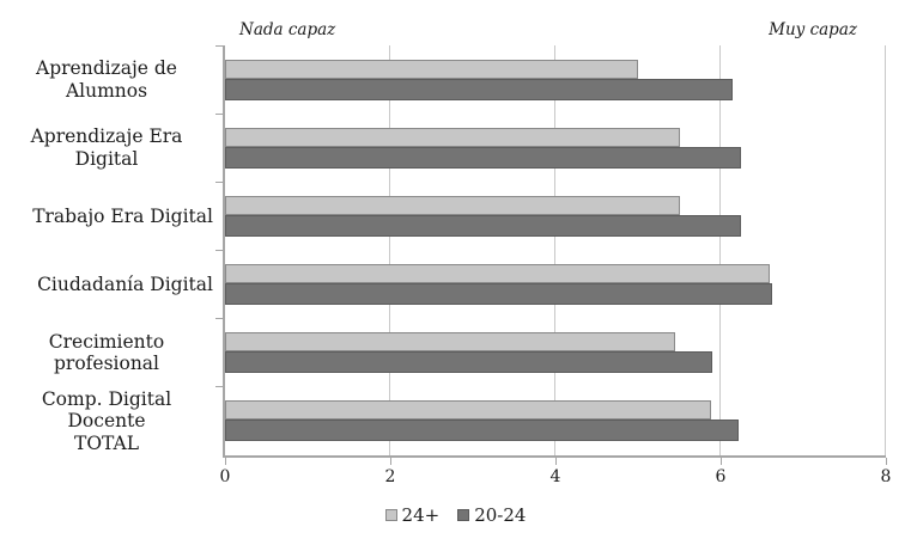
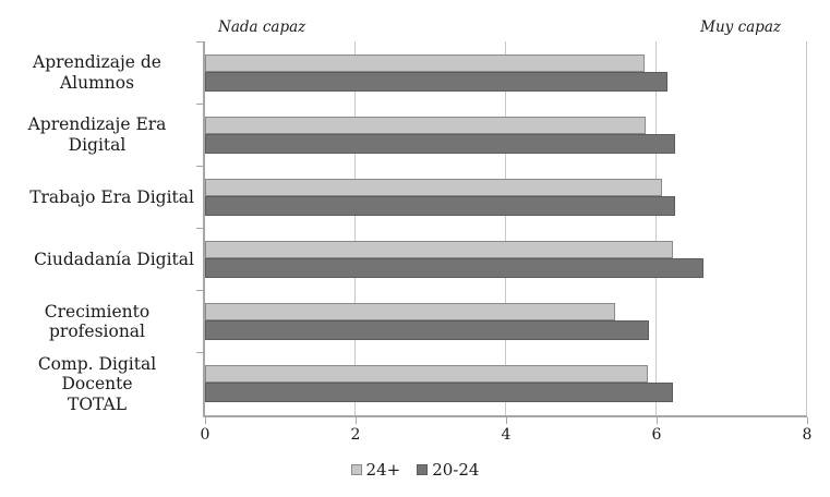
24+/Aprendizaje de Alumnos: 5.0 -> 5.8
24+/Aprendizaje Era Digital: 5.5 -> 5.8
24+/Trabajo Era Digital: 5.5 -> 6.1
24+/Ciudadanía Digital: 6.6 -> 6.2
